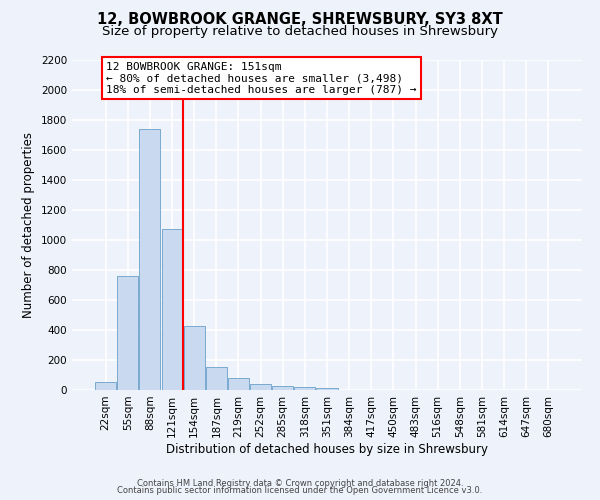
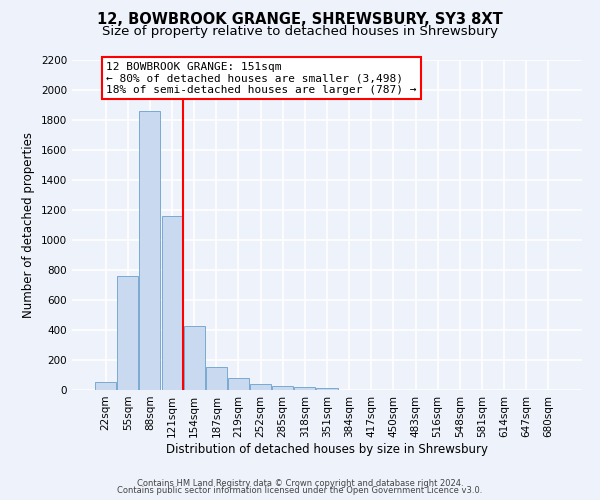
88sqm: 1740 -> 1860
121sqm: 1080 -> 1160
